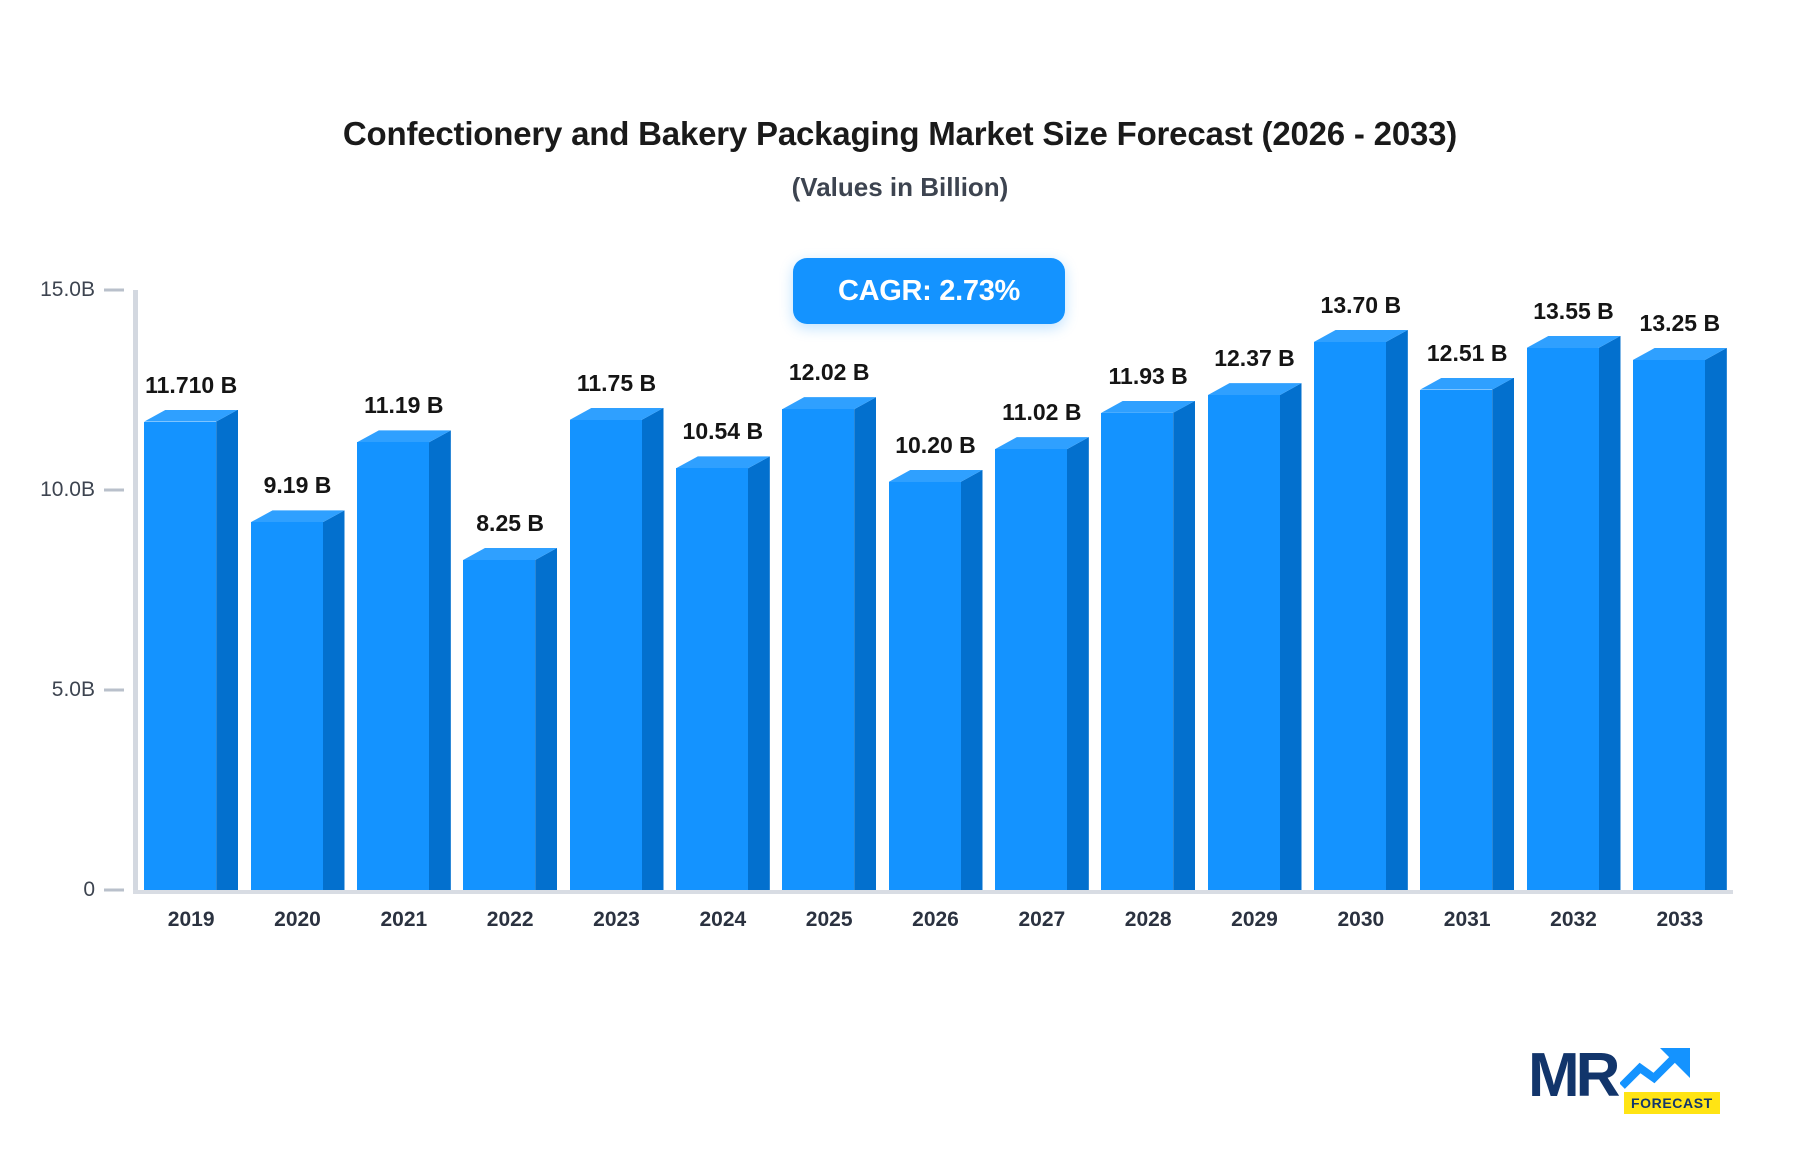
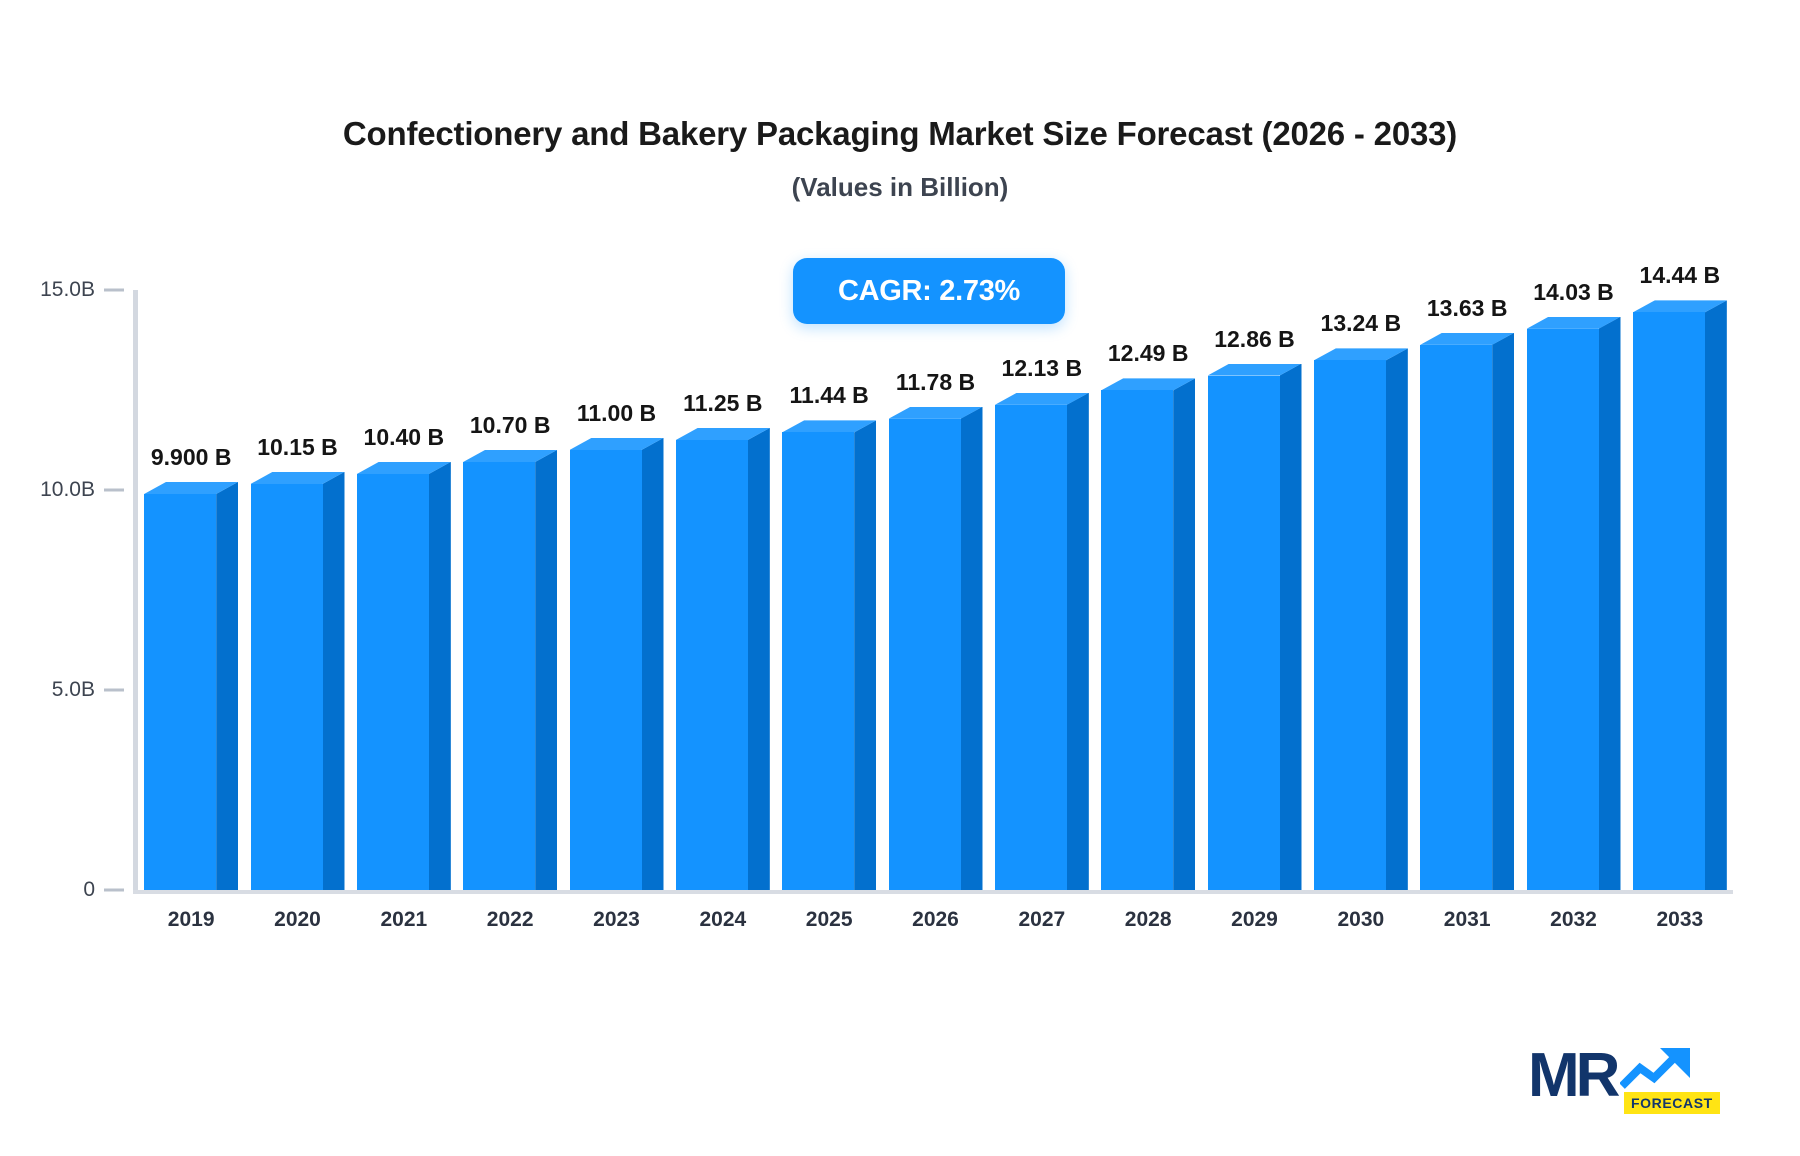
2019: 11.710 -> 9.900
2020: 9.19 -> 10.15
2021: 11.19 -> 10.40
2022: 8.25 -> 10.70
2023: 11.75 -> 11.00
2024: 10.54 -> 11.25
2025: 12.02 -> 11.44
2026: 10.20 -> 11.78
2027: 11.02 -> 12.13
2028: 11.93 -> 12.49
2029: 12.37 -> 12.86
2030: 13.70 -> 13.24
2031: 12.51 -> 13.63
2032: 13.55 -> 14.03
2033: 13.25 -> 14.44
